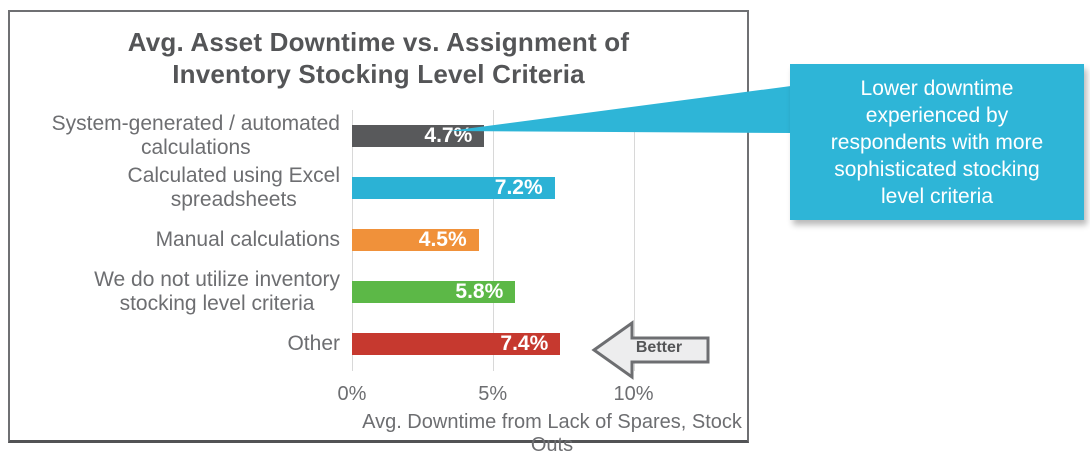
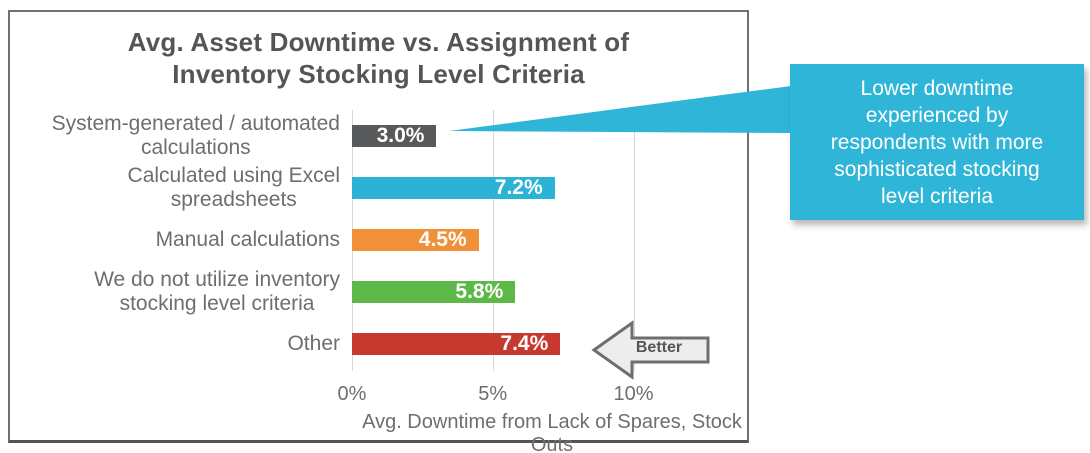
System-generated / automated calculations: 4.7% -> 3.0%
